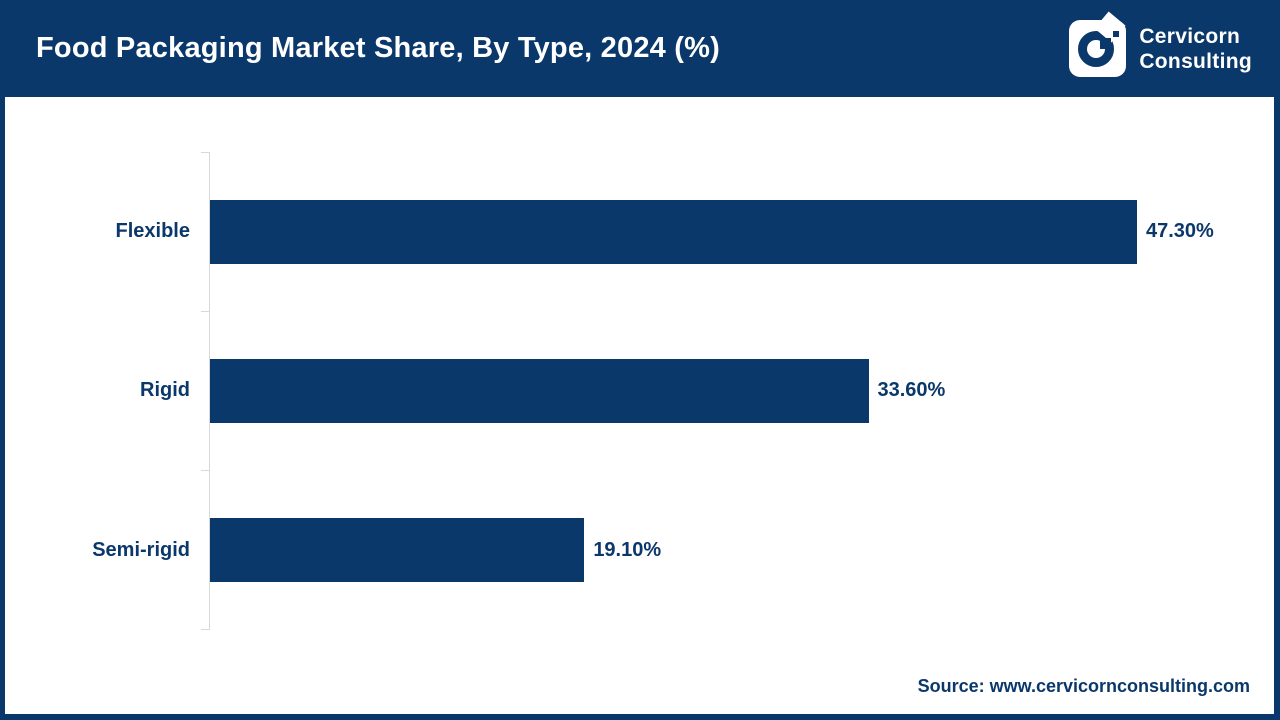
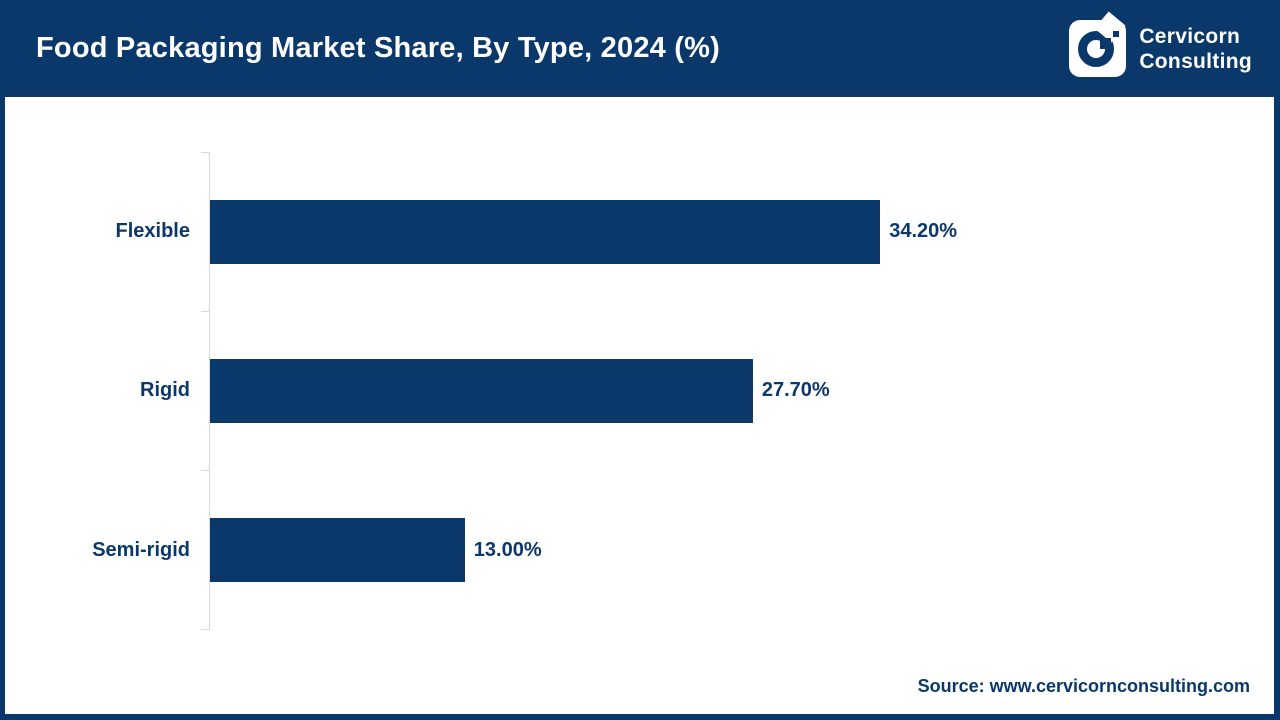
Flexible: 47.30% -> 34.20%
Rigid: 33.60% -> 27.70%
Semi-rigid: 19.10% -> 13.00%
